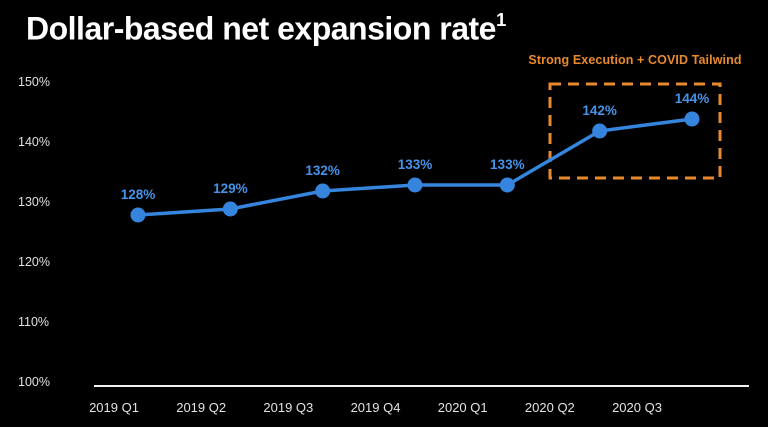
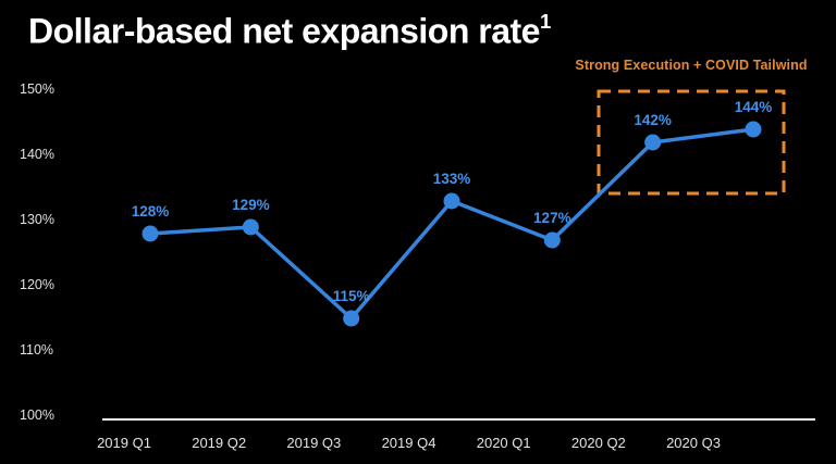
2019 Q3: 132% -> 115%
2020 Q1: 133% -> 127%
